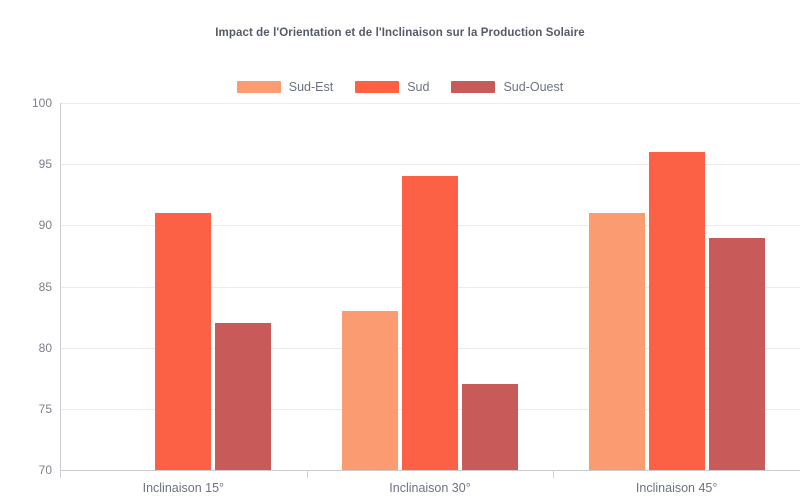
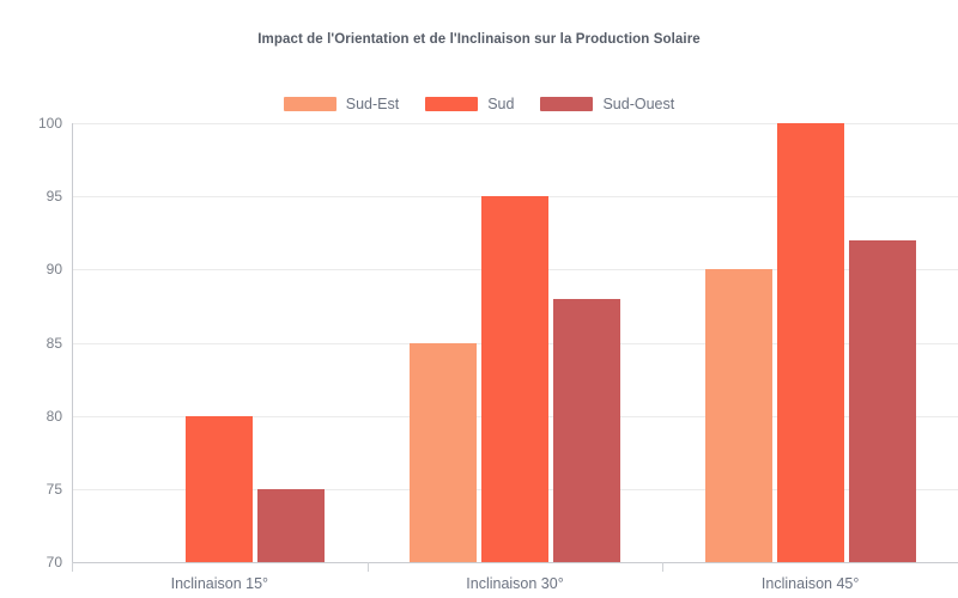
Sud/Inclinaison 15°: 91 -> 80
Sud-Ouest/Inclinaison 15°: 82 -> 75
Sud-Est/Inclinaison 30°: 83 -> 85
Sud/Inclinaison 30°: 94 -> 95
Sud-Ouest/Inclinaison 30°: 77 -> 88
Sud-Est/Inclinaison 45°: 91 -> 90
Sud/Inclinaison 45°: 96 -> 100
Sud-Ouest/Inclinaison 45°: 89 -> 92
